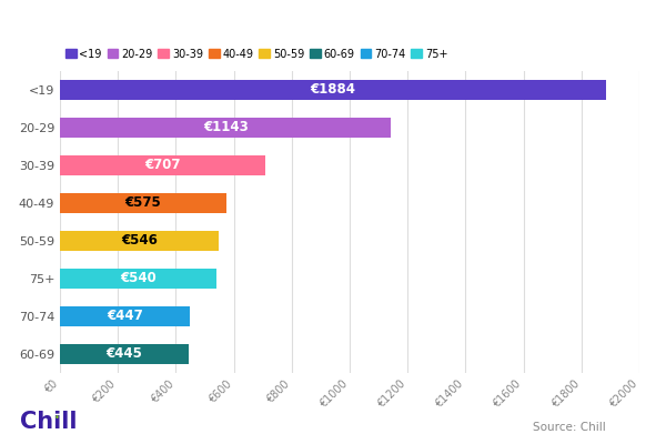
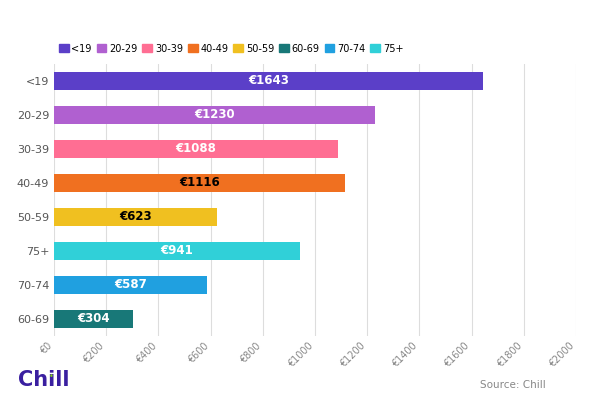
<19: €1884 -> €1643
20-29: €1143 -> €1230
30-39: €707 -> €1088
40-49: €575 -> €1116
50-59: €546 -> €623
75+: €540 -> €941
70-74: €447 -> €587
60-69: €445 -> €304
